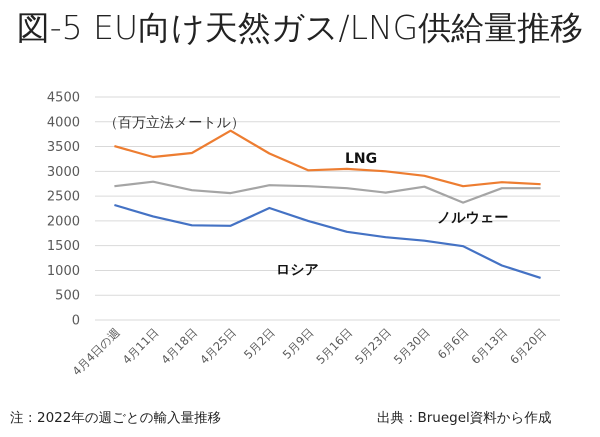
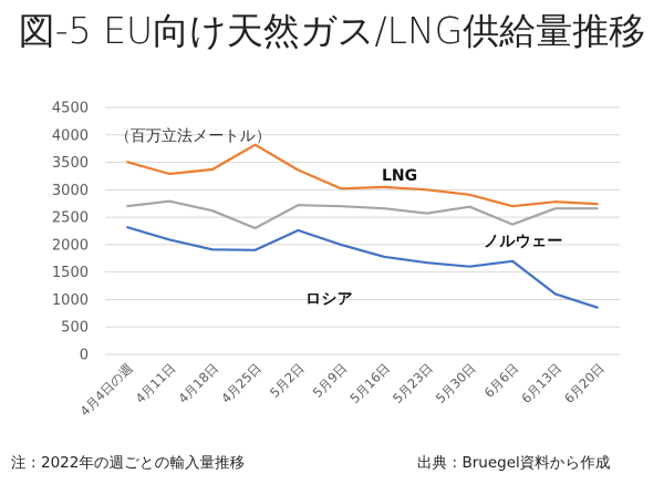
ノルウェー/4月25日: 2600 -> 2300
ロシア/6月6日: 1500 -> 1700
